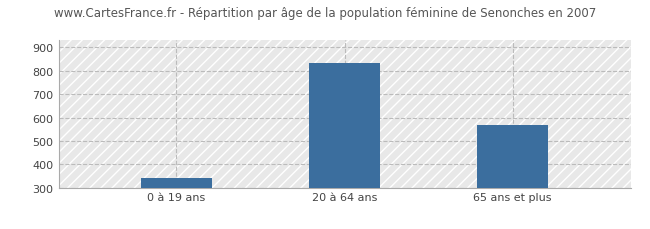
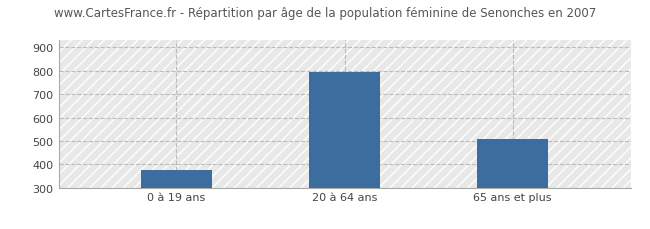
0 à 19 ans: 340 -> 375
20 à 64 ans: 835 -> 795
65 ans et plus: 568 -> 510
